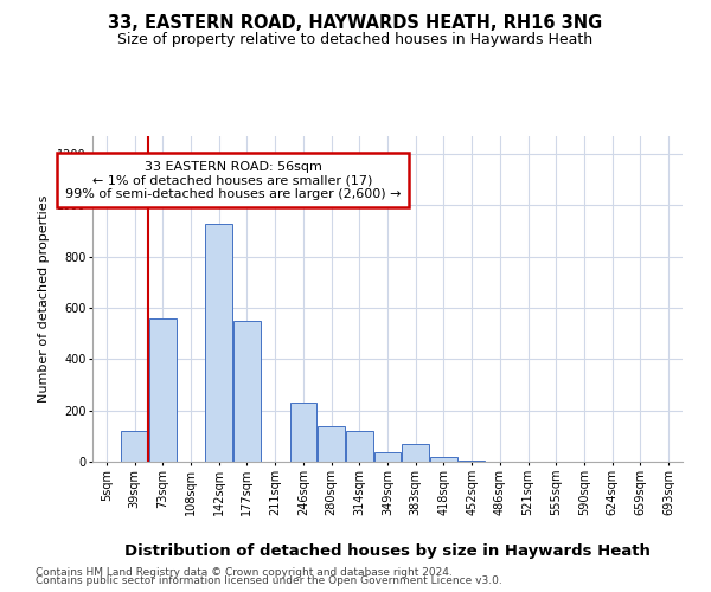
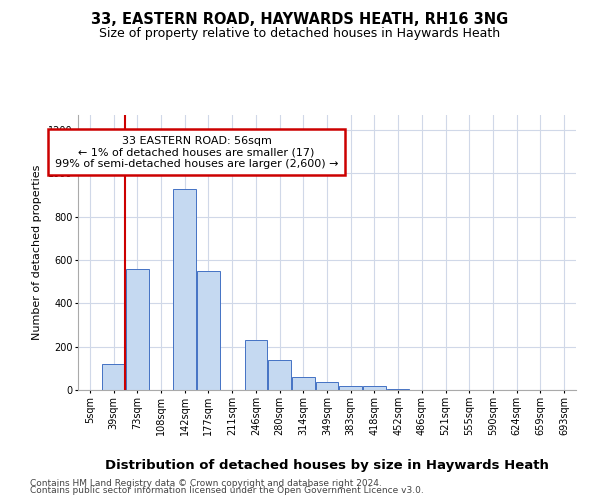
314sqm: 120 -> 60
383sqm: 70 -> 20
